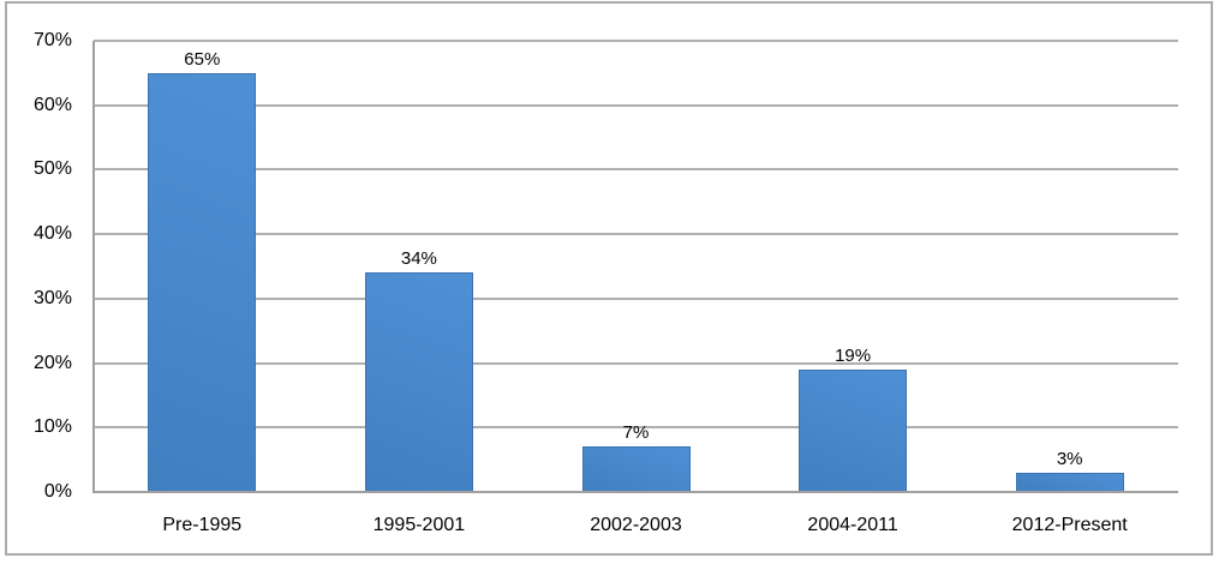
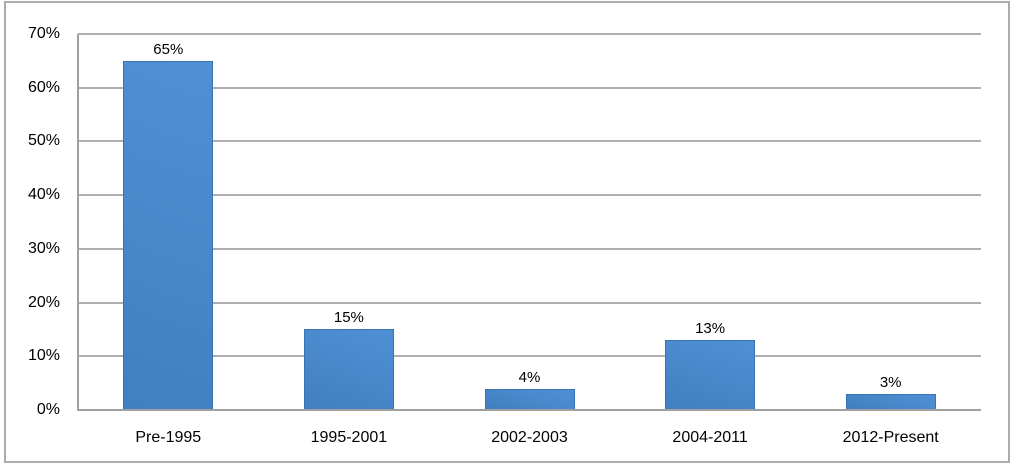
1995-2001: 34% -> 15%
2002-2003: 7% -> 4%
2004-2011: 19% -> 13%
